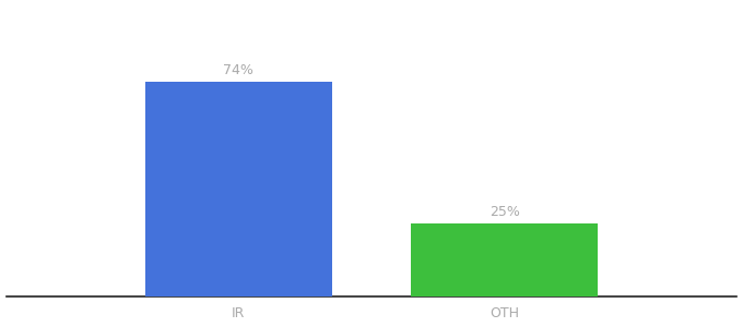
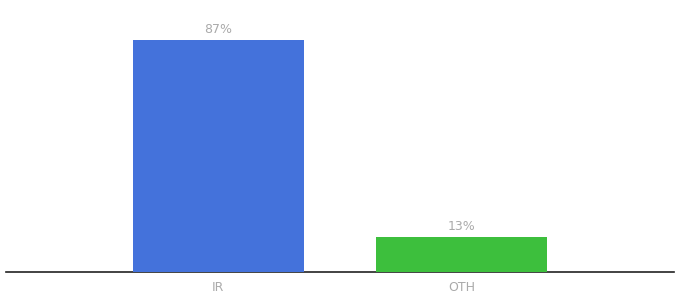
IR: 74% -> 87%
OTH: 25% -> 13%
